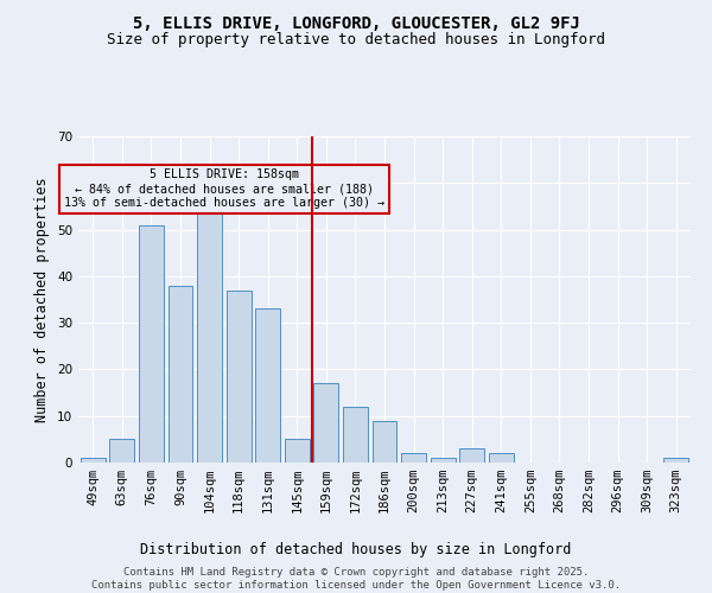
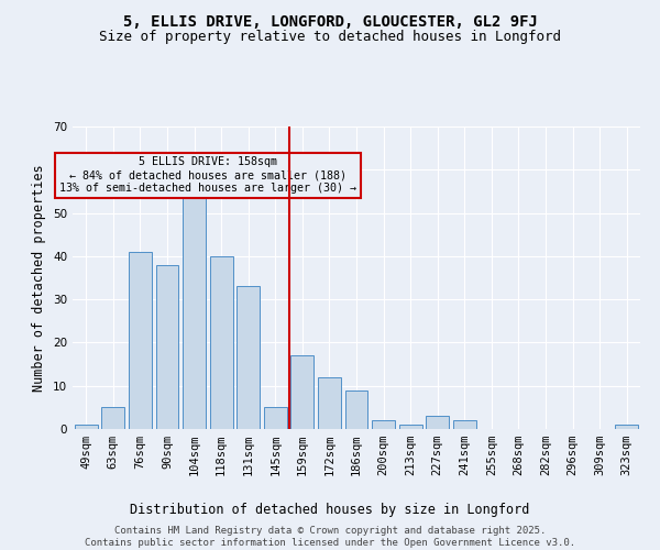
76sqm: 51 -> 41
118sqm: 37 -> 40
